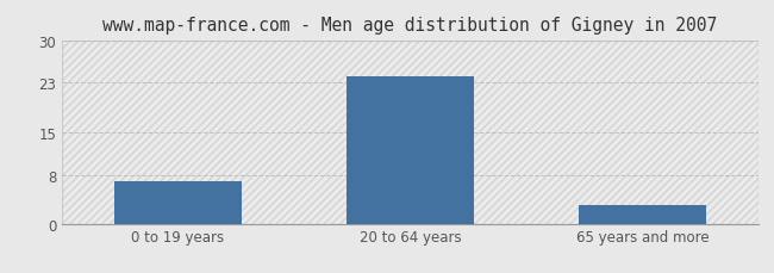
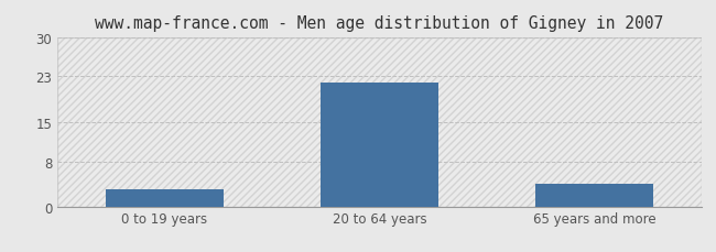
0 to 19 years: 7 -> 3
20 to 64 years: 24 -> 22
65 years and more: 3 -> 4
